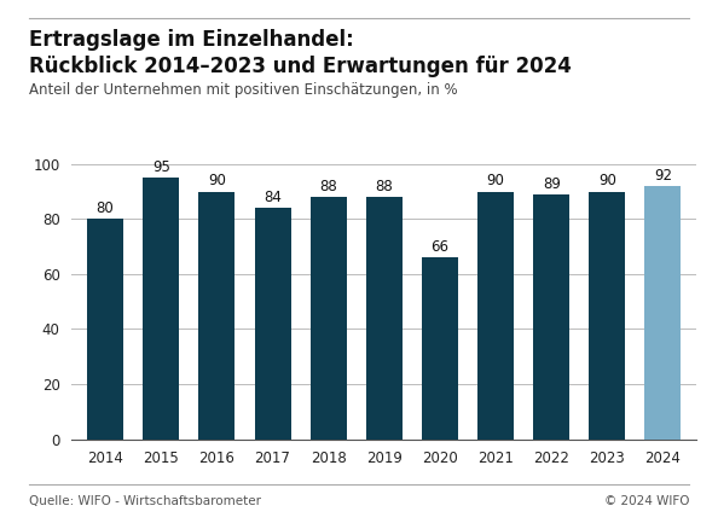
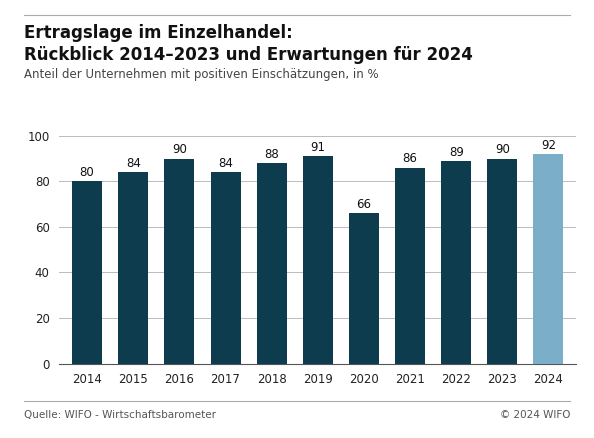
2015: 95 -> 84
2019: 88 -> 91
2021: 90 -> 86
